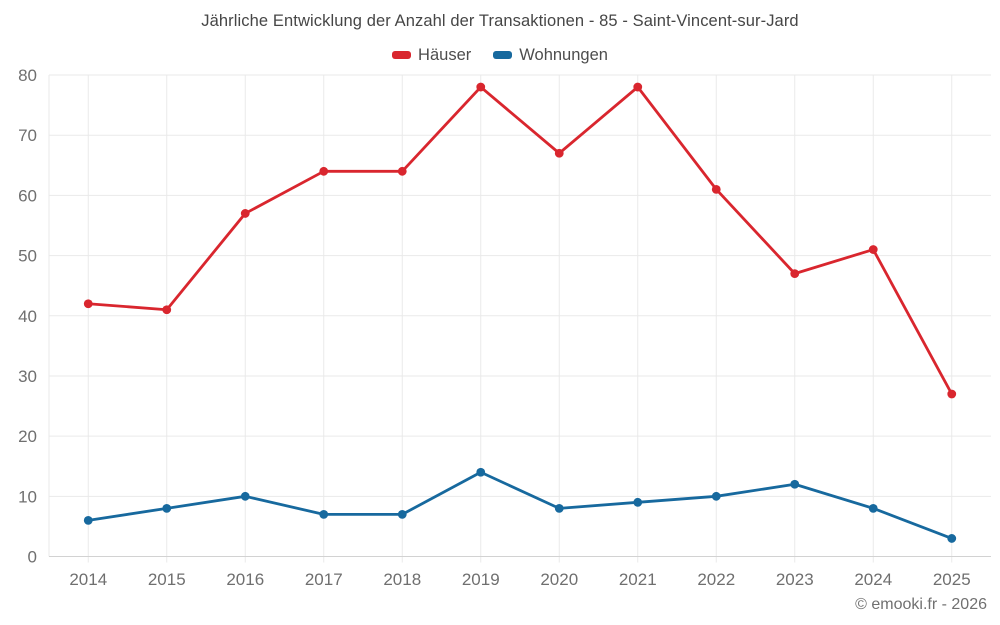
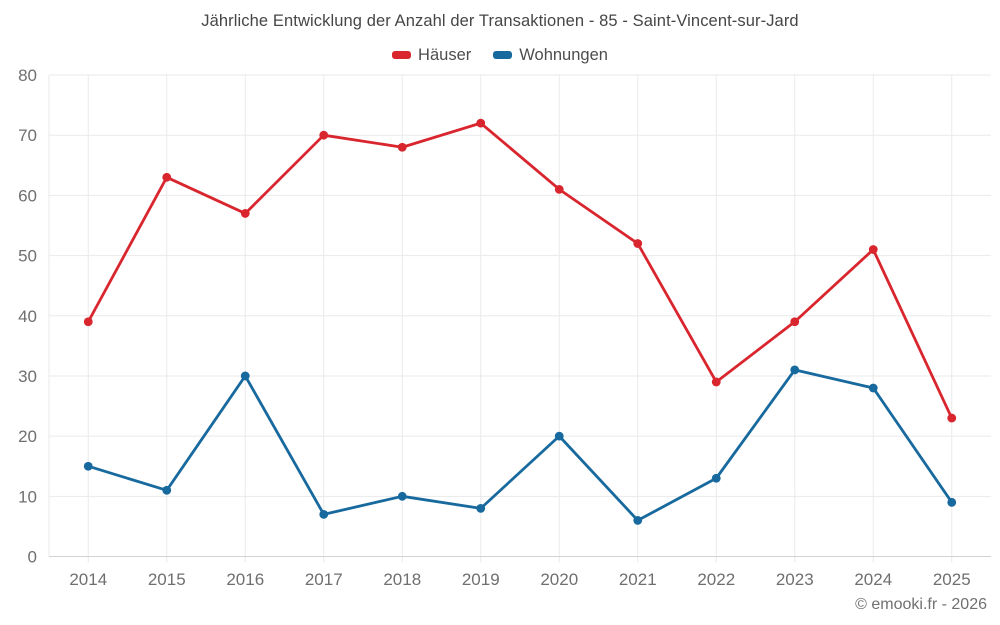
Häuser/2014: 42 -> 39
Wohnungen/2014: 6 -> 15
Häuser/2015: 41 -> 63
Wohnungen/2015: 8 -> 11
Wohnungen/2016: 10 -> 30
Häuser/2017: 64 -> 70
Häuser/2018: 64 -> 68
Wohnungen/2018: 7 -> 10
Häuser/2019: 78 -> 72
Wohnungen/2019: 14 -> 8
Häuser/2020: 67 -> 61
Wohnungen/2020: 8 -> 20
Häuser/2021: 78 -> 52
Wohnungen/2021: 9 -> 6
Häuser/2022: 61 -> 29
Wohnungen/2022: 10 -> 13
Häuser/2023: 47 -> 39
Wohnungen/2023: 12 -> 31
Wohnungen/2024: 8 -> 28
Häuser/2025: 27 -> 23
Wohnungen/2025: 3 -> 9
